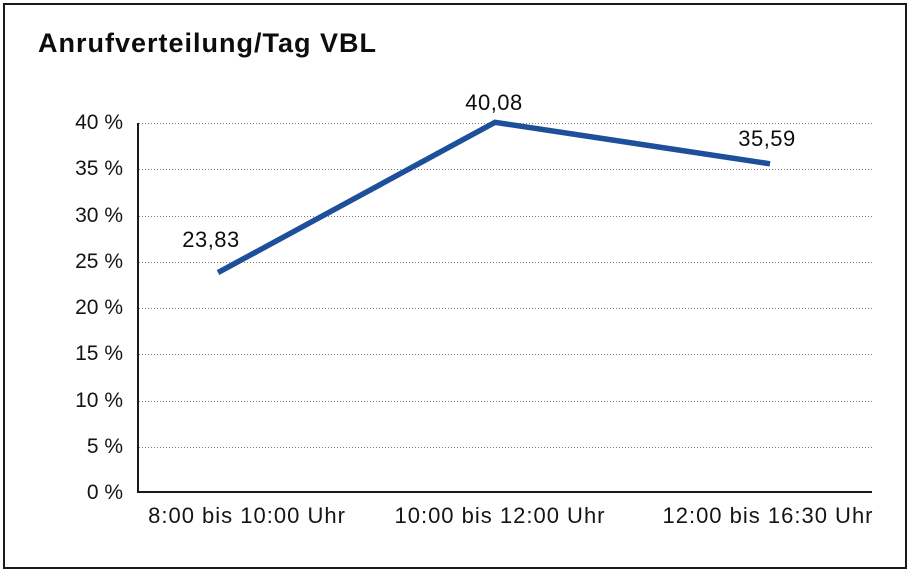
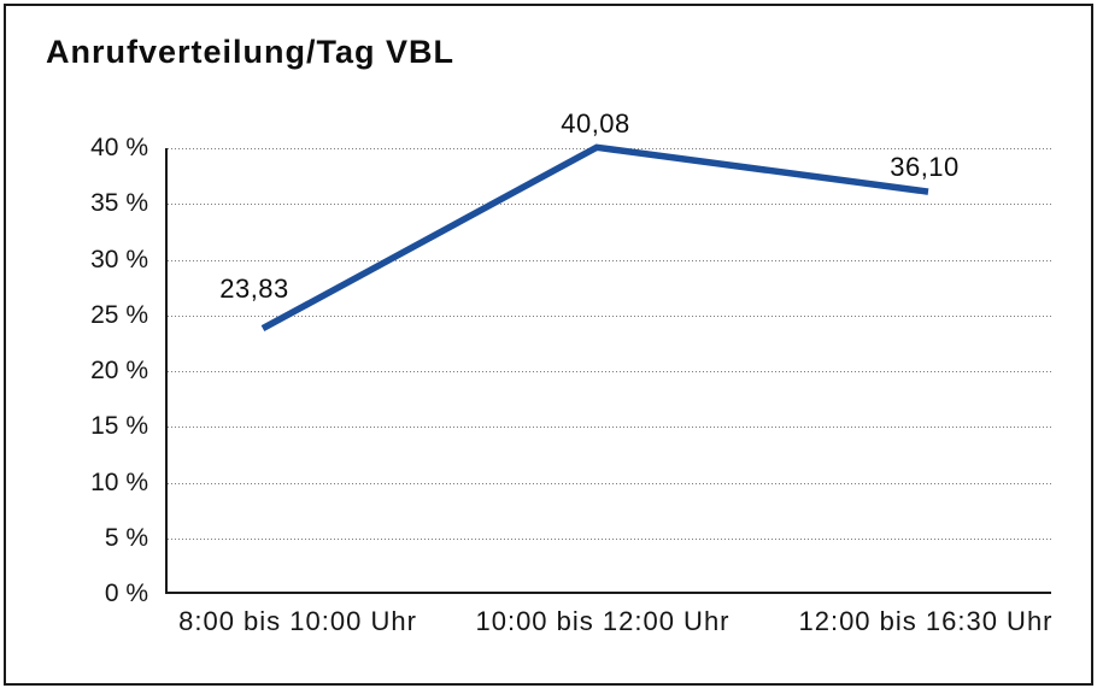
12:00 bis 16:30 Uhr: 35,59 -> 36,10
